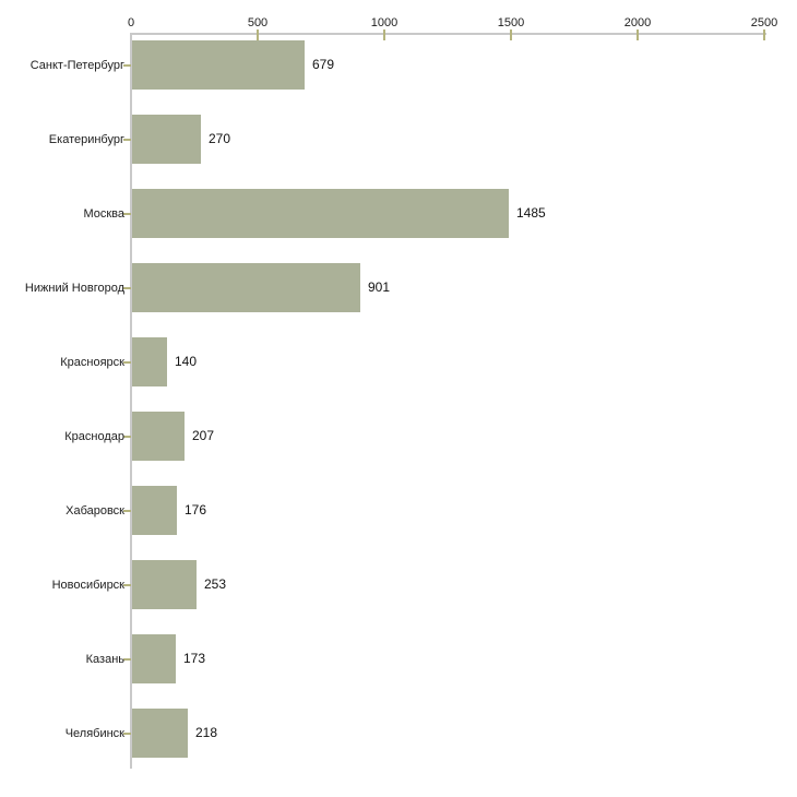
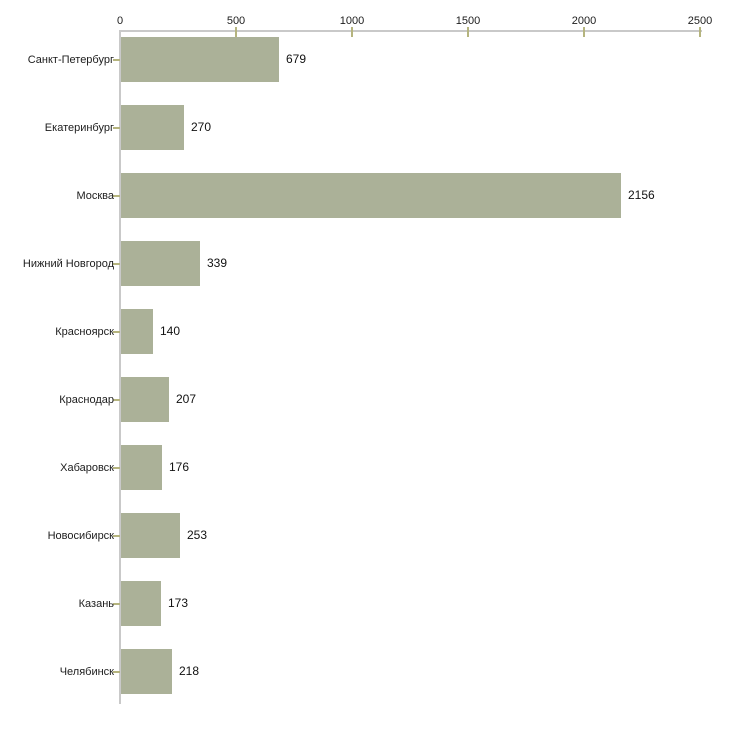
Москва: 1485 -> 2156
Нижний Новгород: 901 -> 339
